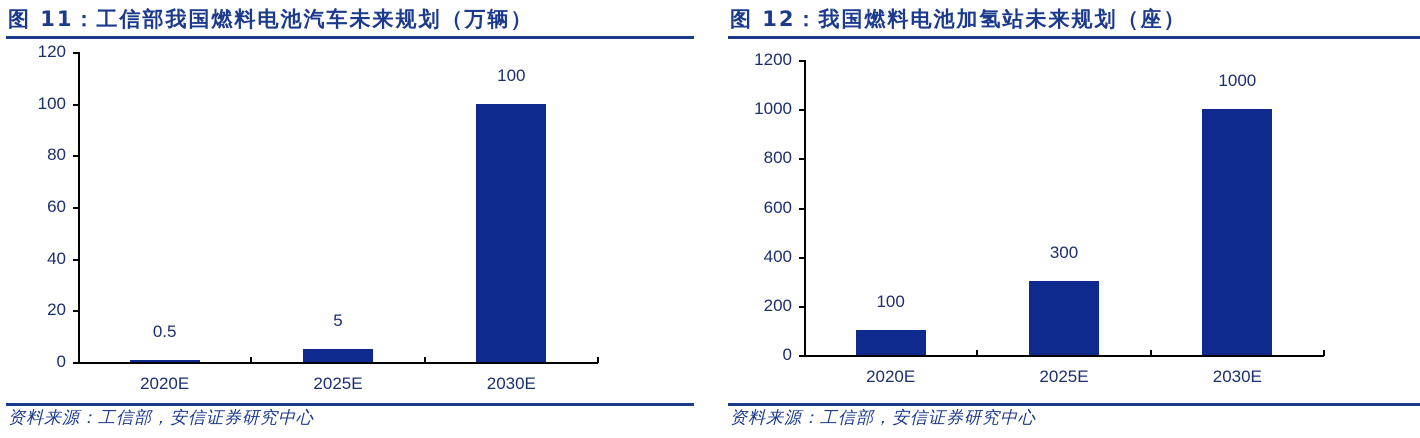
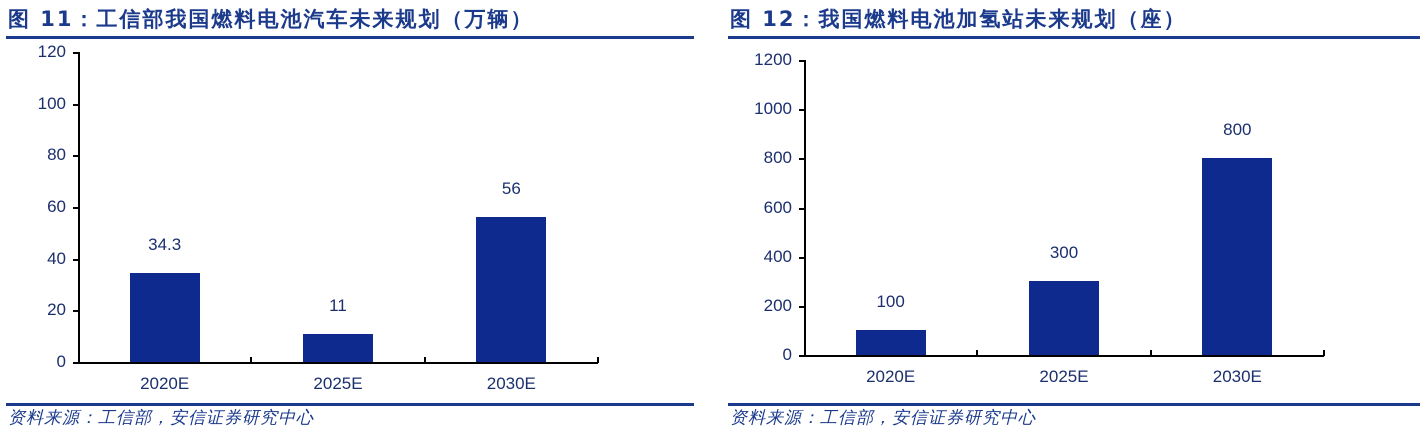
图 11：工信部我国燃料电池汽车未来规划（万辆）/2020E: 0.5 -> 34.3
图 11：工信部我国燃料电池汽车未来规划（万辆）/2025E: 5 -> 11
图 11：工信部我国燃料电池汽车未来规划（万辆）/2030E: 100 -> 56
图 12：我国燃料电池加氢站未来规划（座）/2030E: 1000 -> 800
